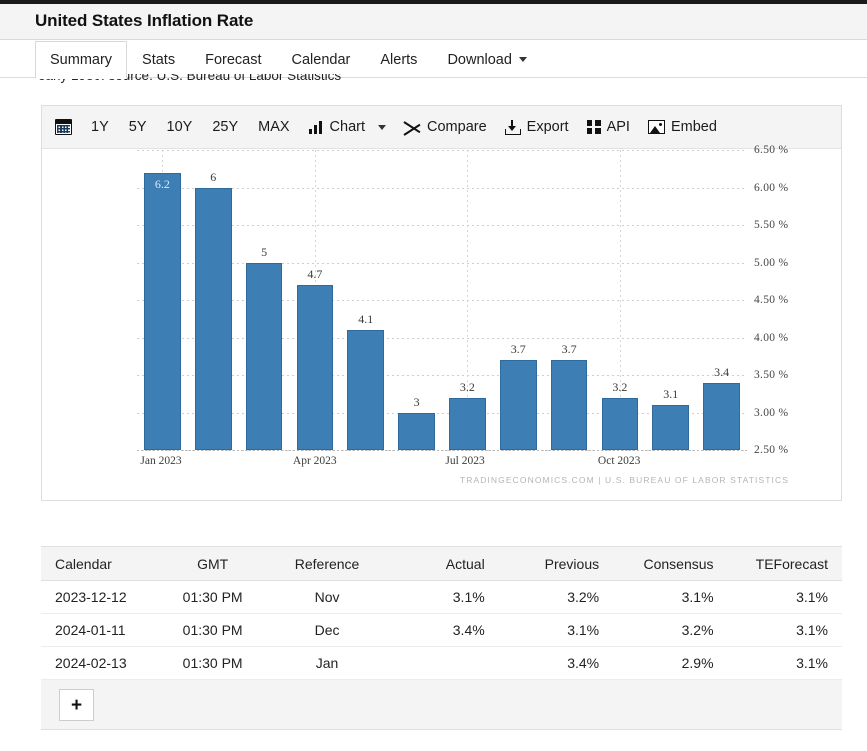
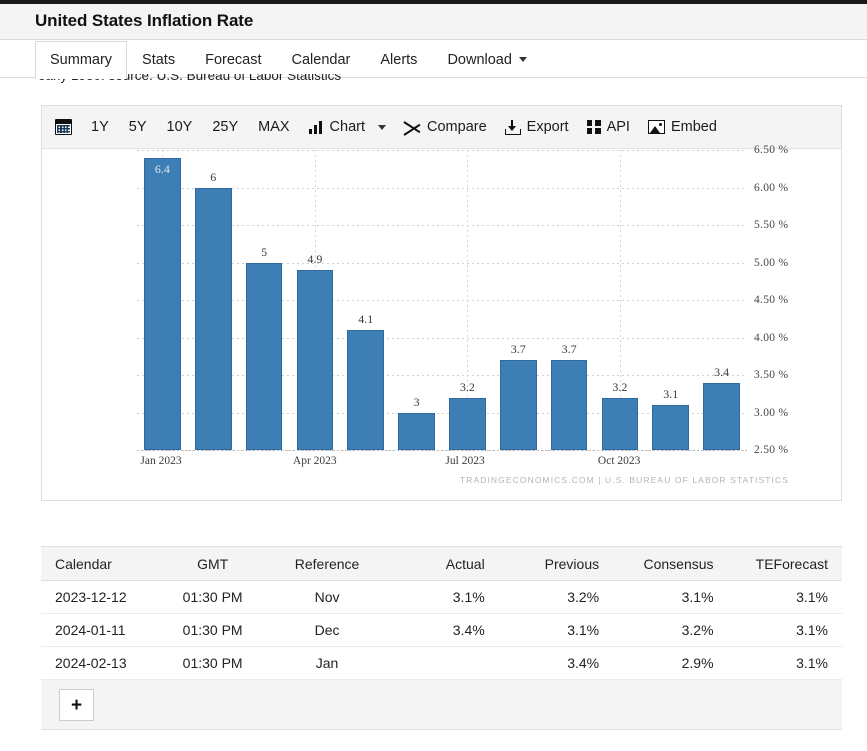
Jan 2023: 6.2 -> 6.4
Apr 2023: 4.7 -> 4.9
